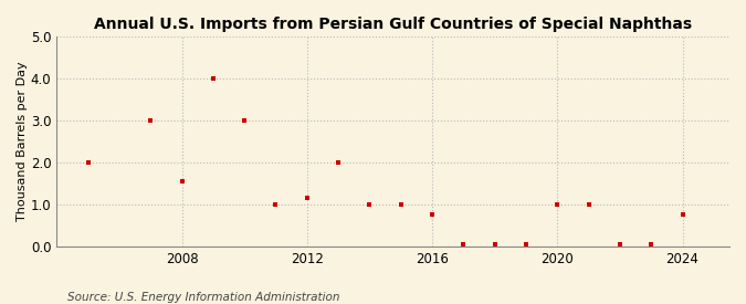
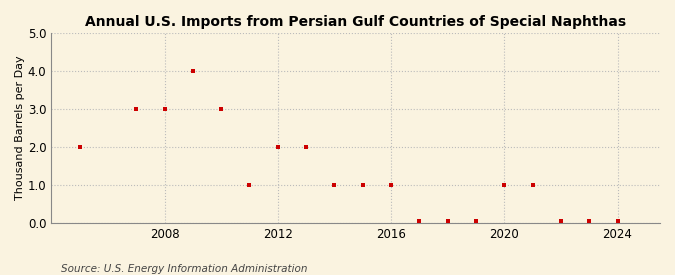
2008: 1.55 -> 3.00
2012: 1.15 -> 2.00
2016: 0.75 -> 1.00
2024: 0.75 -> 0.05
